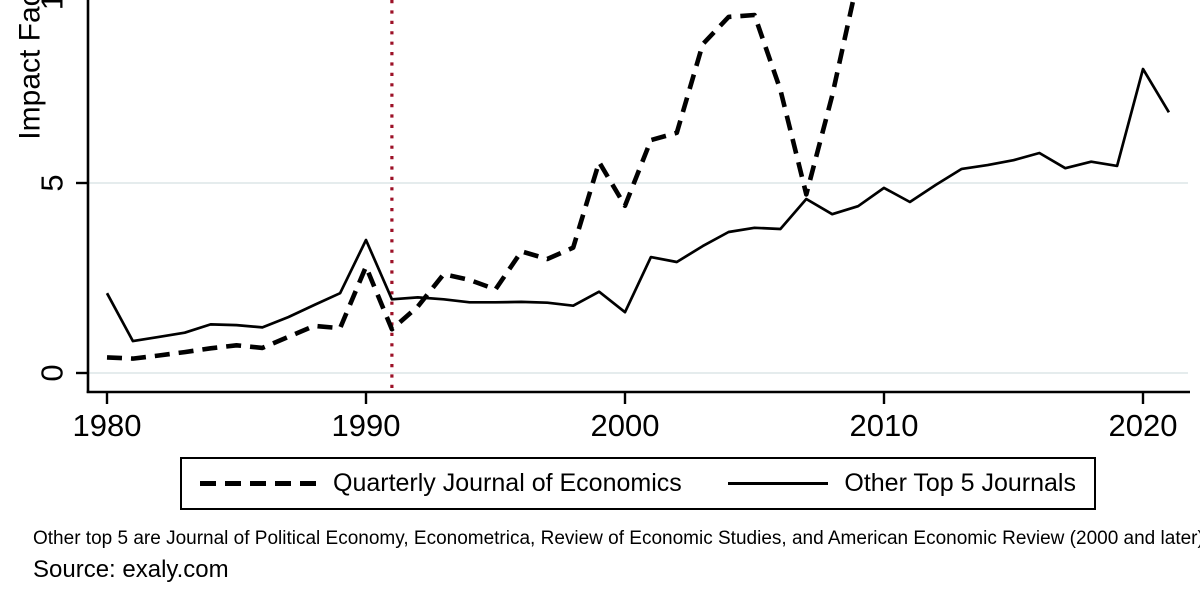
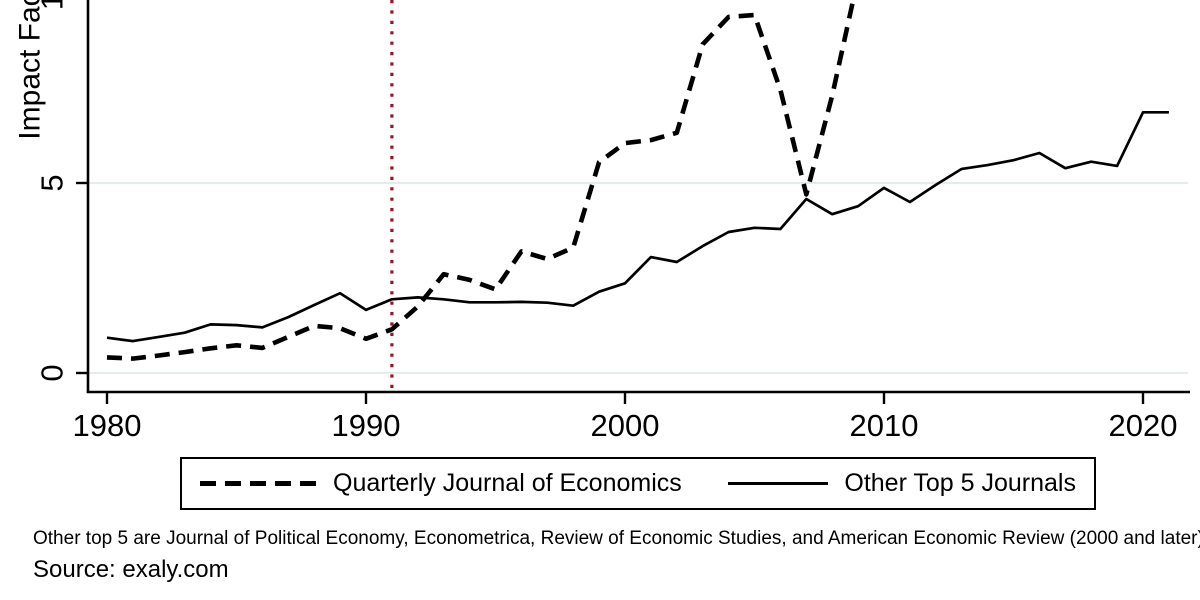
Other Top 5 Journals/1980: 2.1 -> 0.9
Quarterly Journal of Economics/1990: 2.8 -> 0.9
Other Top 5 Journals/1990: 3.5 -> 1.7
Quarterly Journal of Economics/2000: 4.4 -> 6.0
Other Top 5 Journals/2000: 1.6 -> 2.4
Other Top 5 Journals/2020: 8.0 -> 6.9
